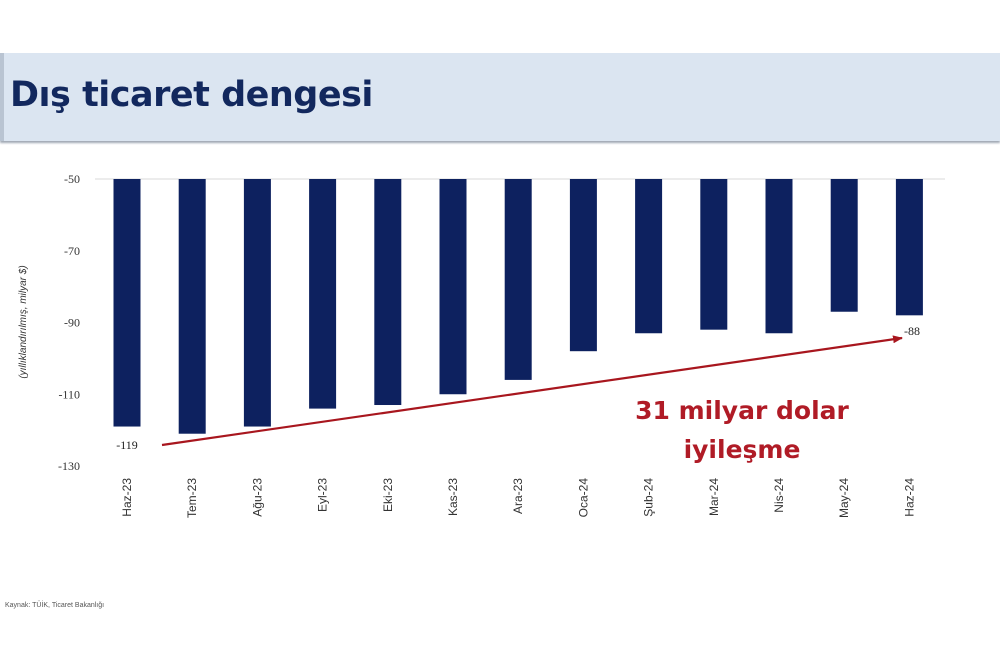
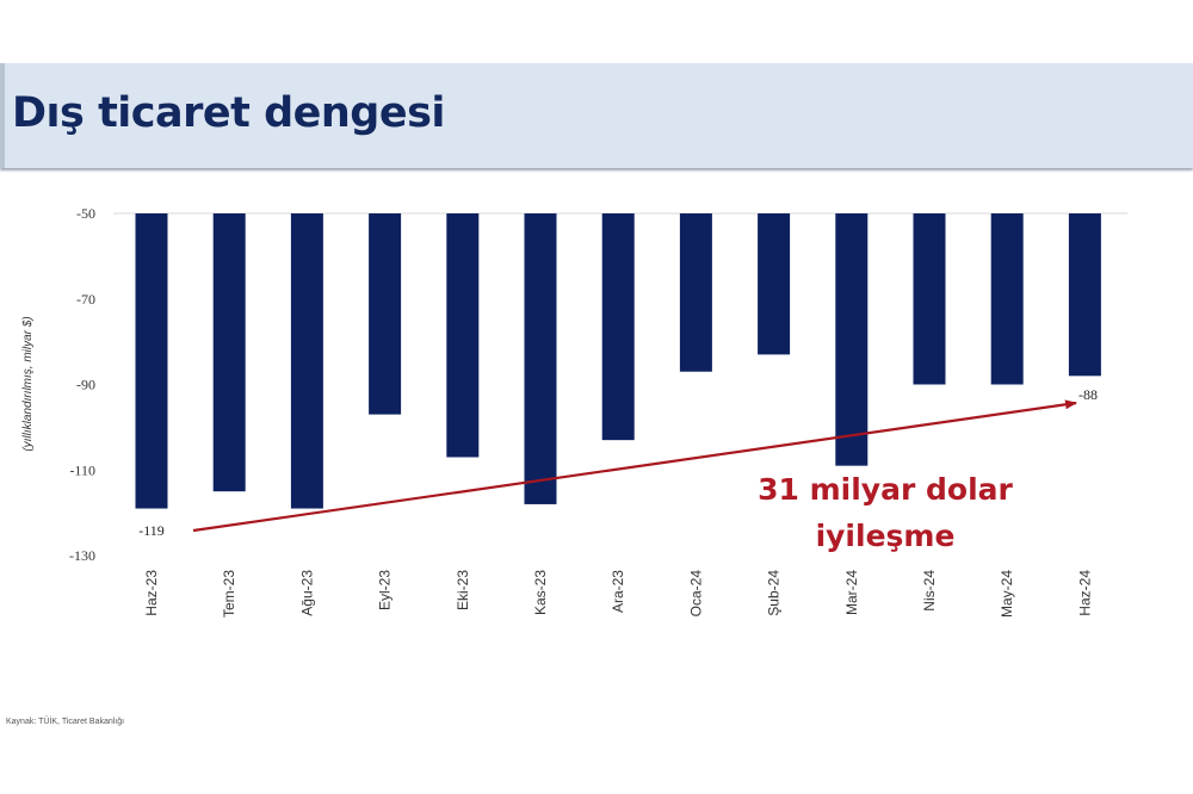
Tem-23: -121 -> -115
Eyl-23: -114 -> -97
Eki-23: -113 -> -107
Kas-23: -110 -> -118
Ara-23: -106 -> -103
Oca-24: -98 -> -87
Şub-24: -93 -> -83
Mar-24: -92 -> -109
Nis-24: -93 -> -90
May-24: -87 -> -90
